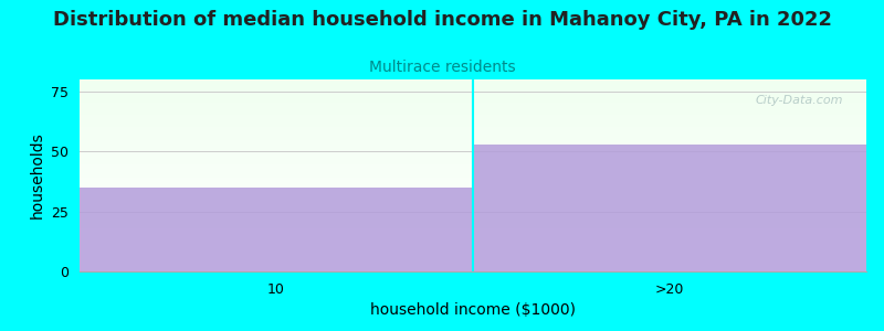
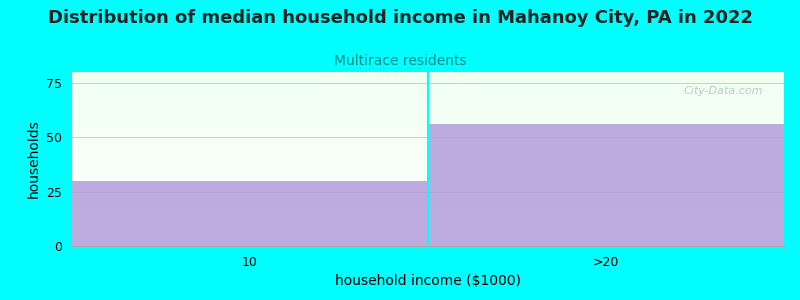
10: 35 -> 30
>20: 53 -> 56
